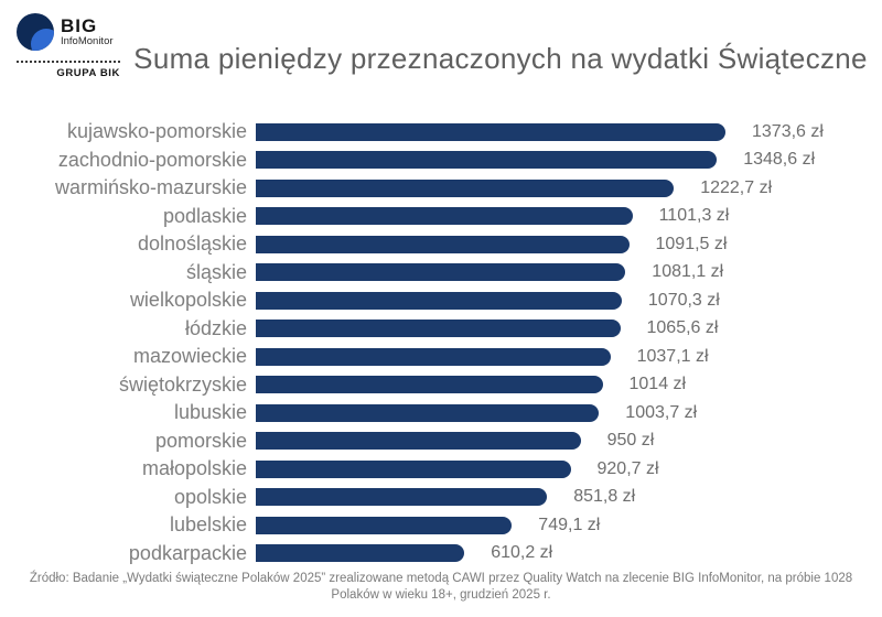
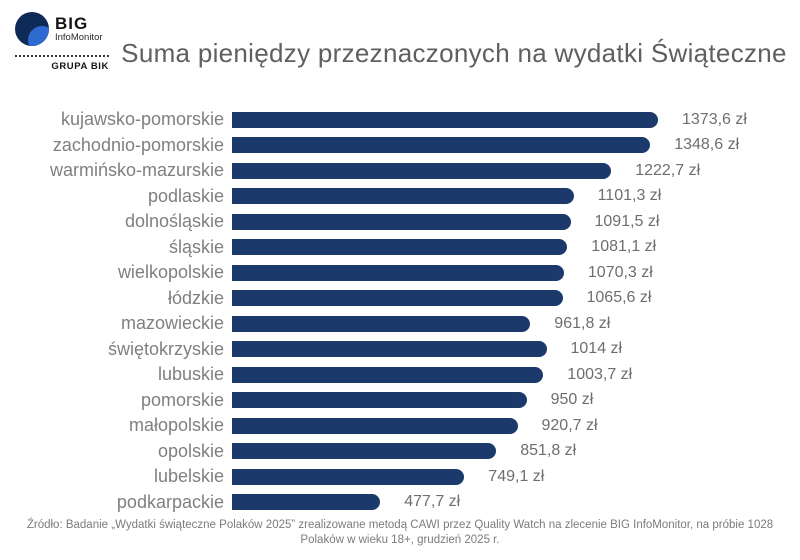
mazowieckie: 1037,1 -> 961,8
podkarpackie: 610,2 -> 477,7
